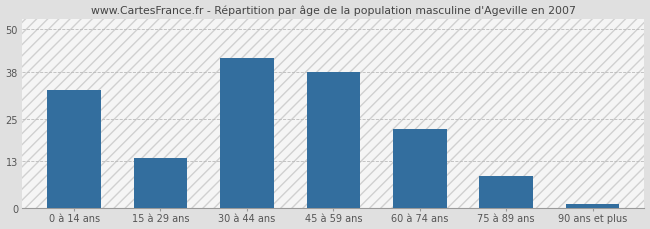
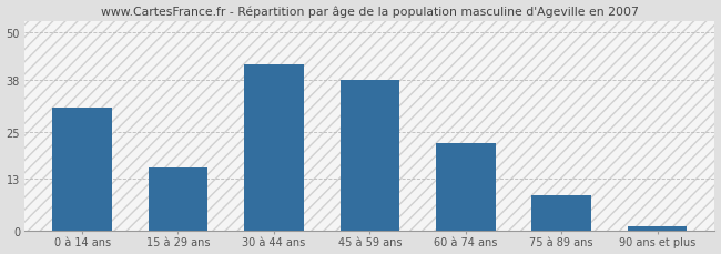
0 à 14 ans: 33 -> 31
15 à 29 ans: 14 -> 16
